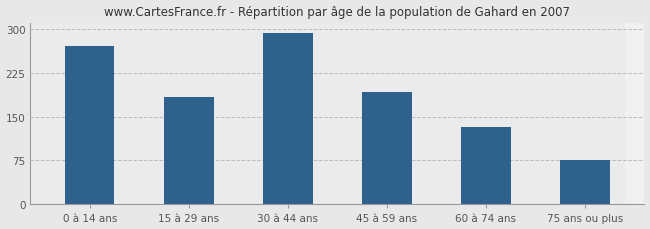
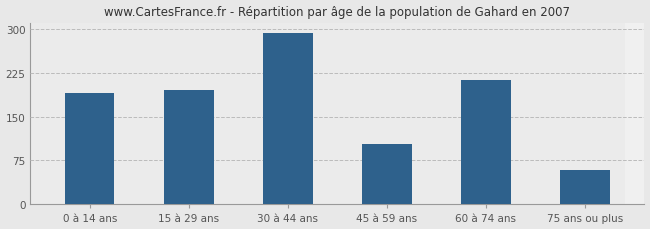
0 à 14 ans: 270 -> 190
15 à 29 ans: 183 -> 196
45 à 59 ans: 192 -> 104
60 à 74 ans: 133 -> 212
75 ans ou plus: 75 -> 58
